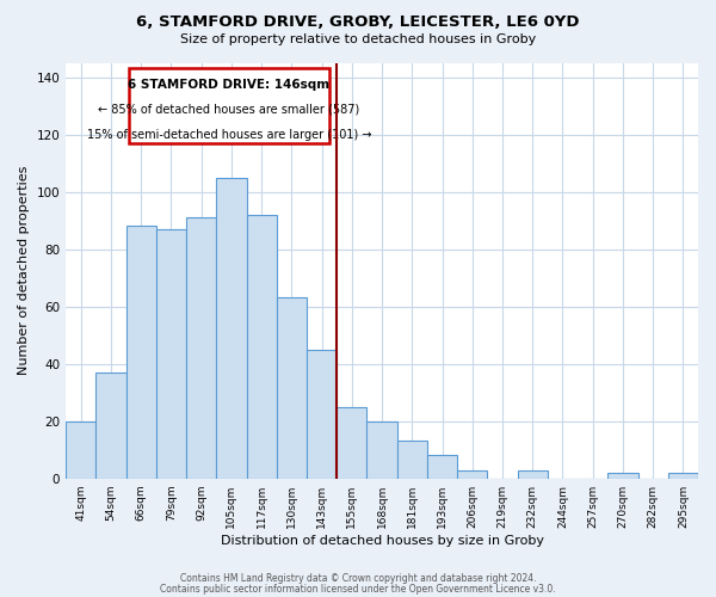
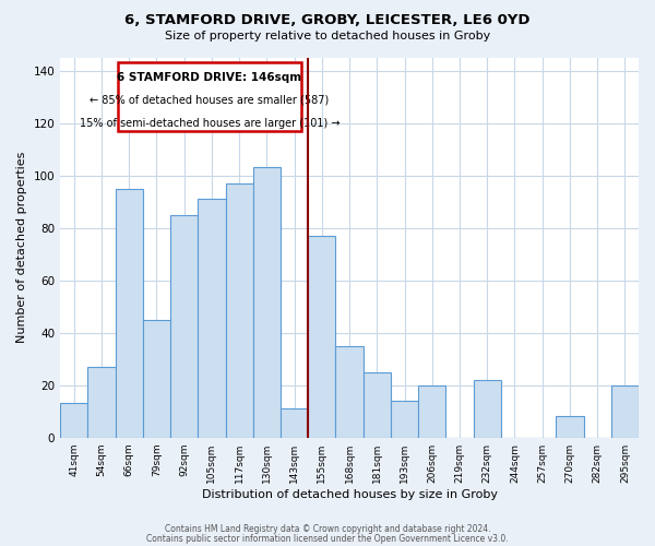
41sqm: 20 -> 13
54sqm: 37 -> 27
66sqm: 88 -> 95
79sqm: 87 -> 45
92sqm: 91 -> 85
105sqm: 105 -> 91
117sqm: 92 -> 97
130sqm: 63 -> 103
143sqm: 45 -> 11
155sqm: 25 -> 77
168sqm: 20 -> 35
181sqm: 13 -> 25
193sqm: 8 -> 14
206sqm: 3 -> 20
232sqm: 3 -> 22
270sqm: 2 -> 8
295sqm: 2 -> 20
